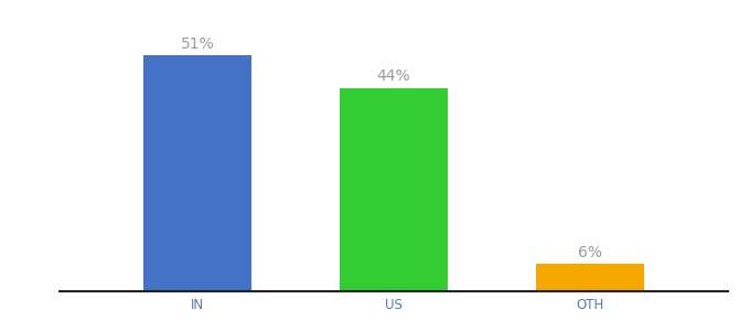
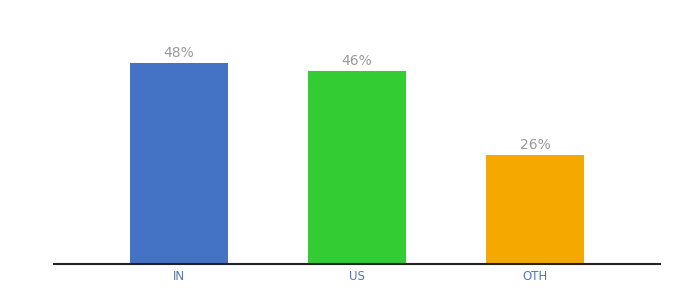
IN: 51% -> 48%
US: 44% -> 46%
OTH: 6% -> 26%
